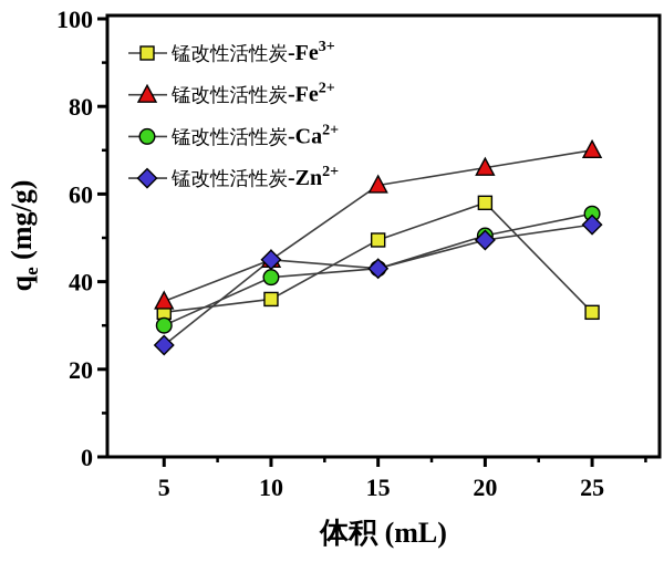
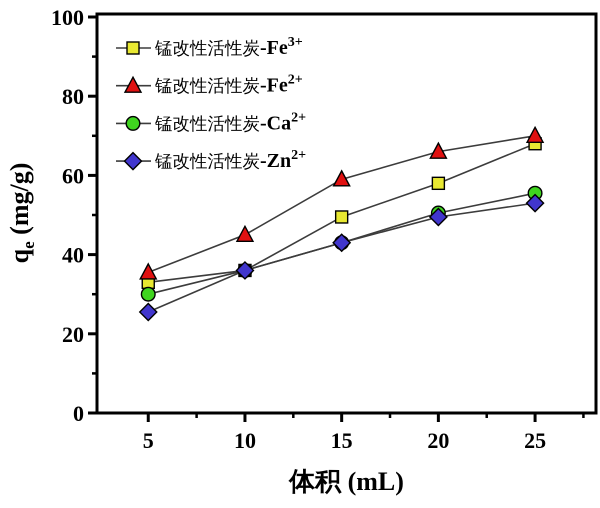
锰改性活性炭-Ca2+/10: 41 -> 36
锰改性活性炭-Zn2+/10: 45 -> 36
锰改性活性炭-Fe2+/15: 62 -> 59
锰改性活性炭-Fe3+/25: 33 -> 68
